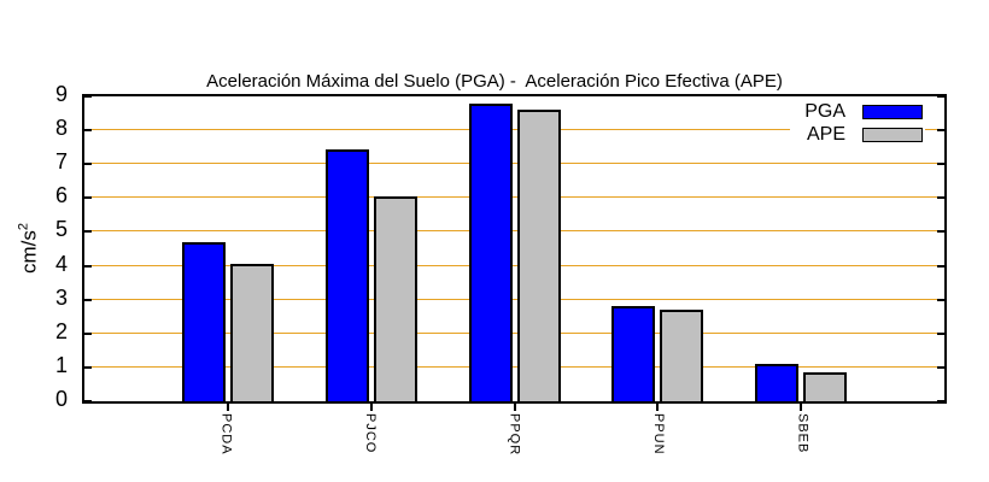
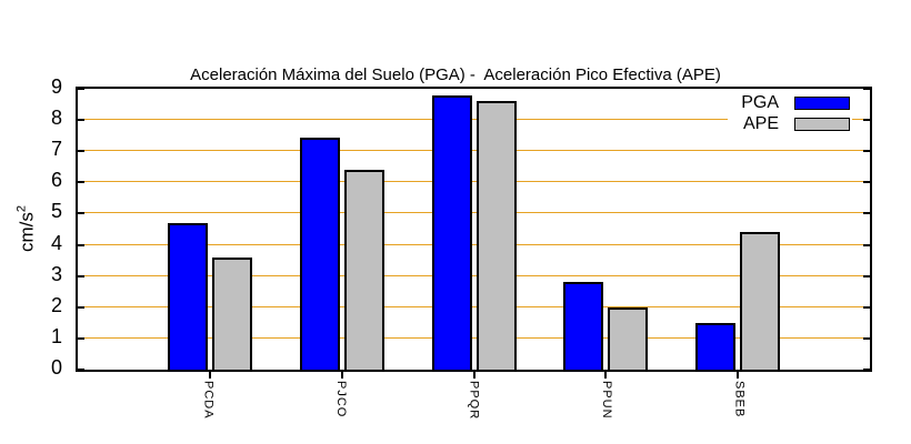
APE/PCDA: 4.0 -> 3.6
APE/PJCO: 6.0 -> 6.4
APE/PPUN: 2.7 -> 2.0
PGA/SBEB: 1.1 -> 1.5
APE/SBEB: 0.8 -> 4.4
